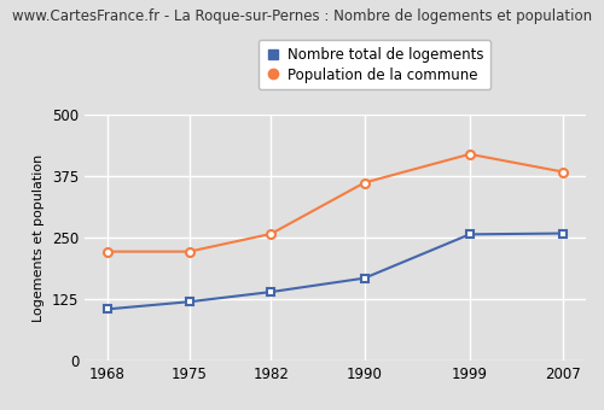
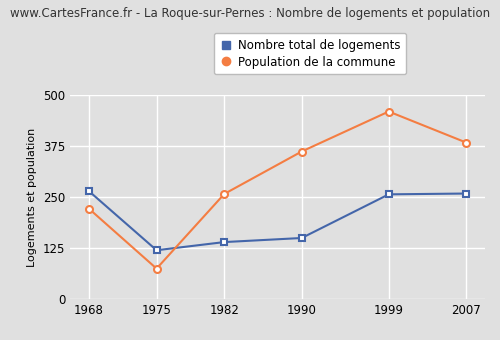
Nombre total de logements/1968: 105 -> 265
Population de la commune/1975: 222 -> 75
Nombre total de logements/1990: 168 -> 150
Population de la commune/1999: 420 -> 460
